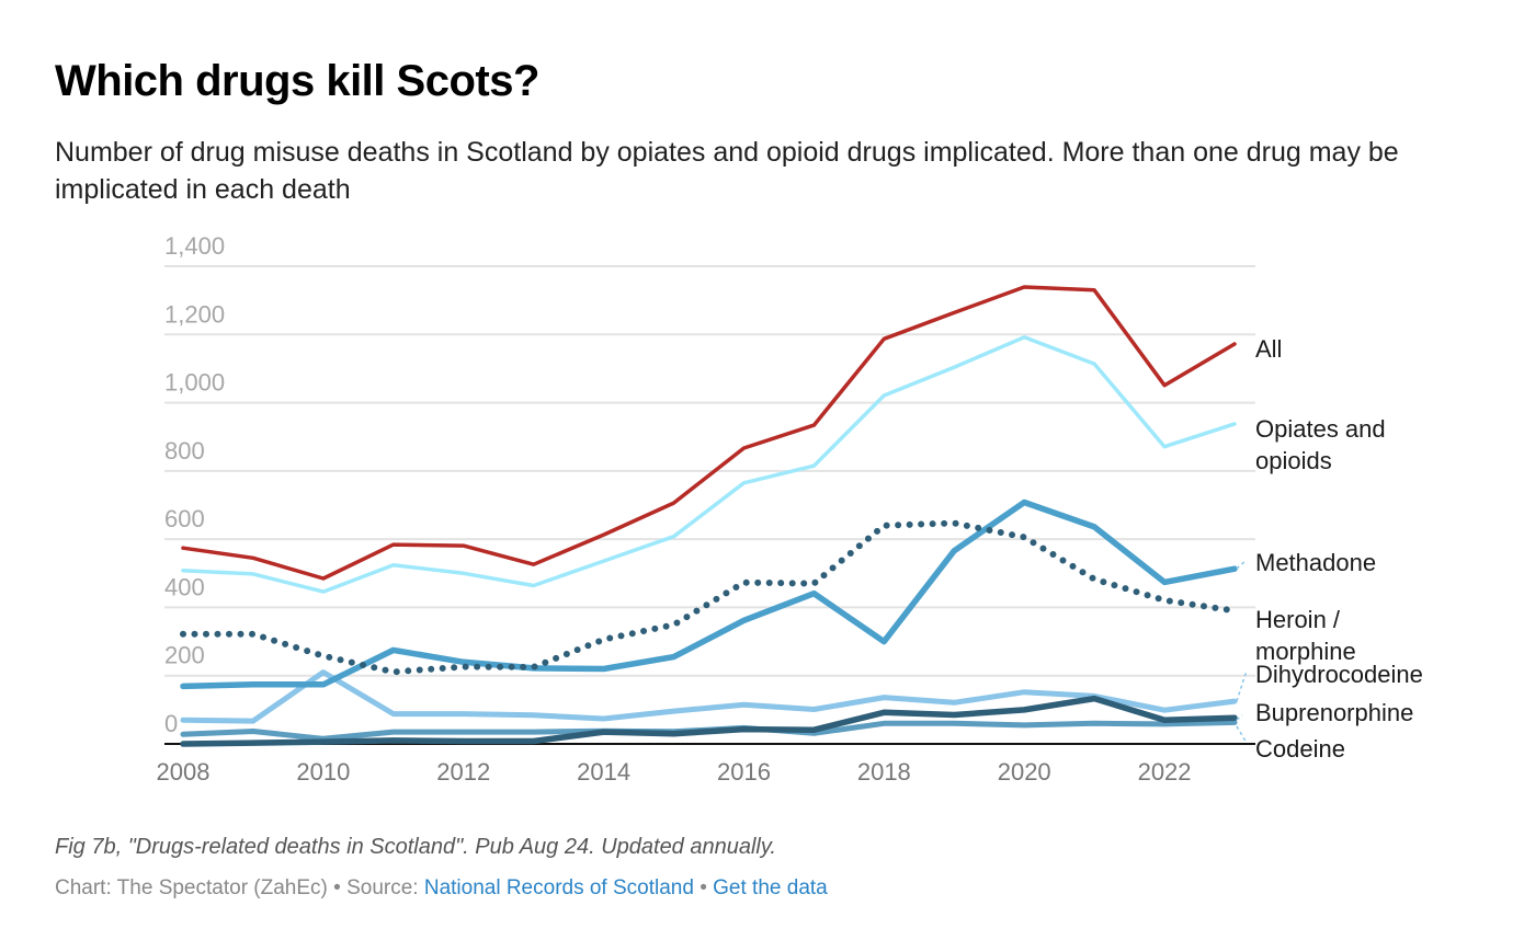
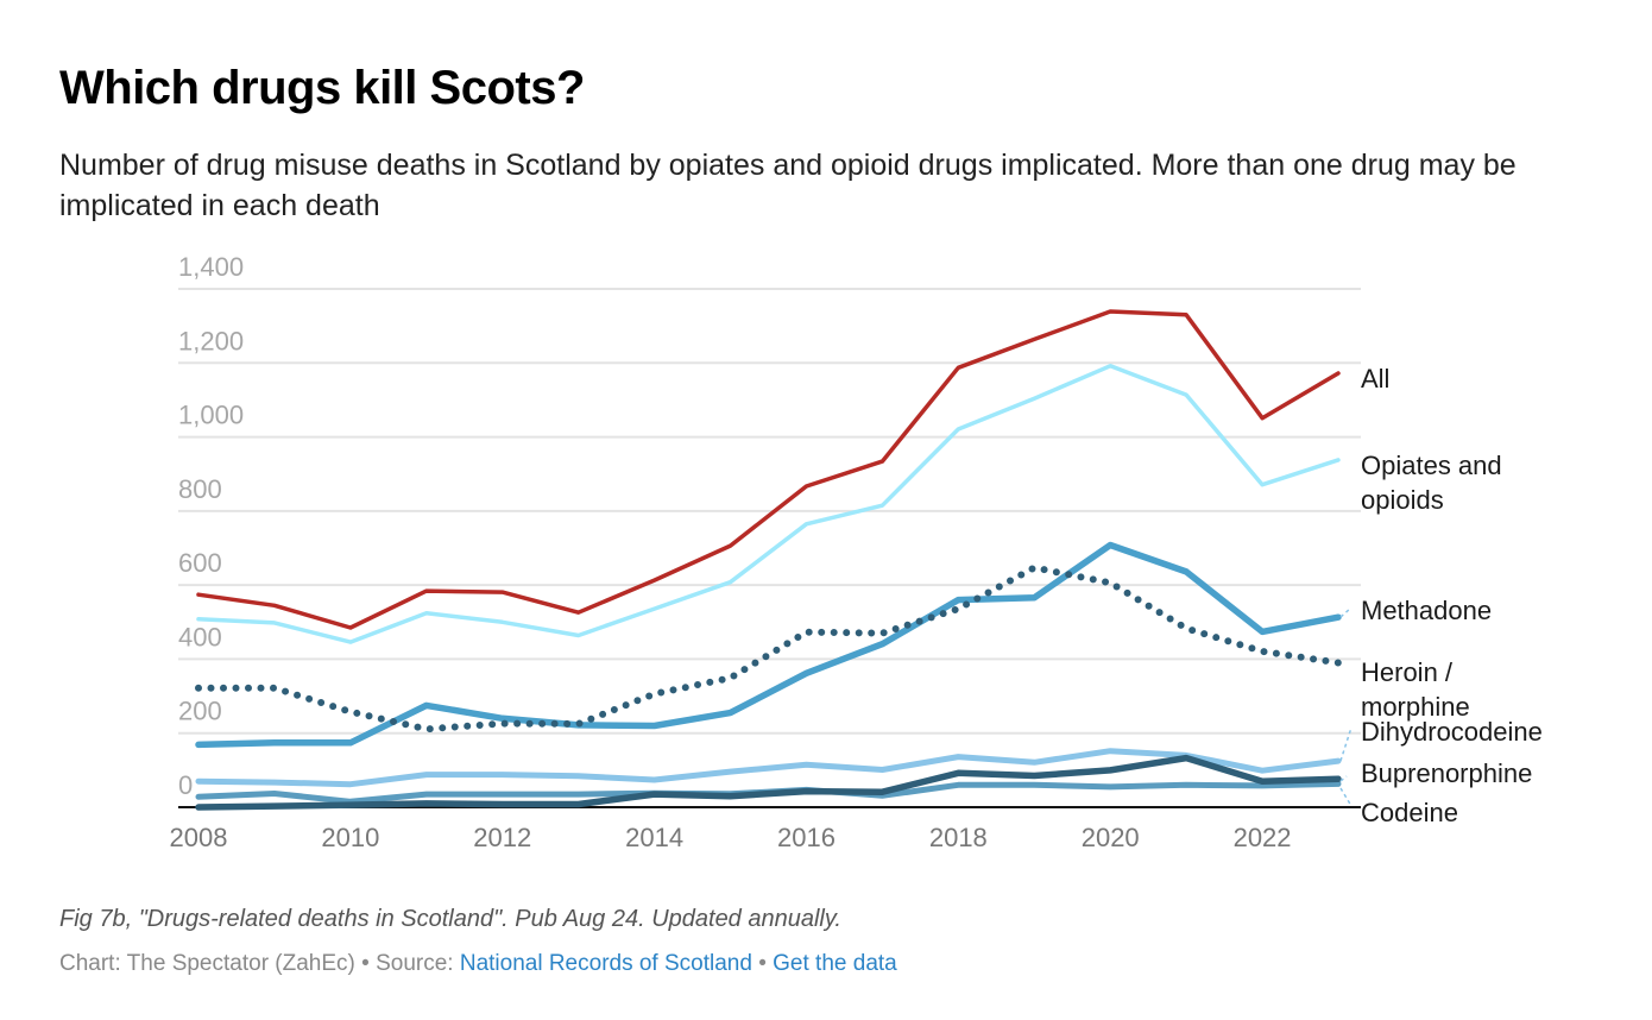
Dihydrocodeine/2010: 210 -> 60
Methadone/2018: 300 -> 560
Heroin / morphine/2018: 640 -> 540
